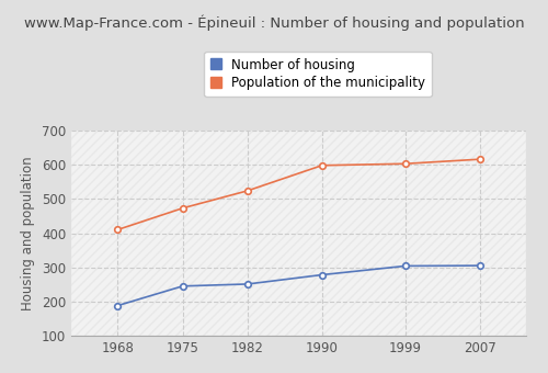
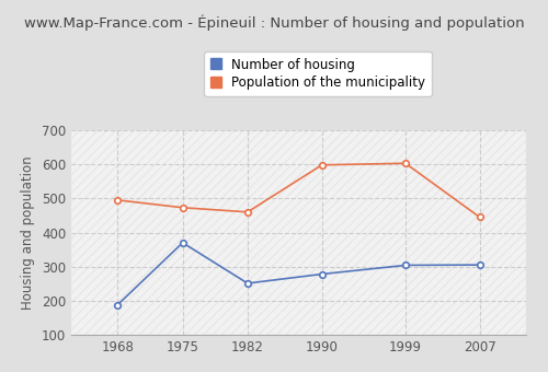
Population of the municipality/1968: 410 -> 495
Number of housing/1975: 245 -> 370
Population of the municipality/1982: 524 -> 460
Population of the municipality/2007: 616 -> 445
